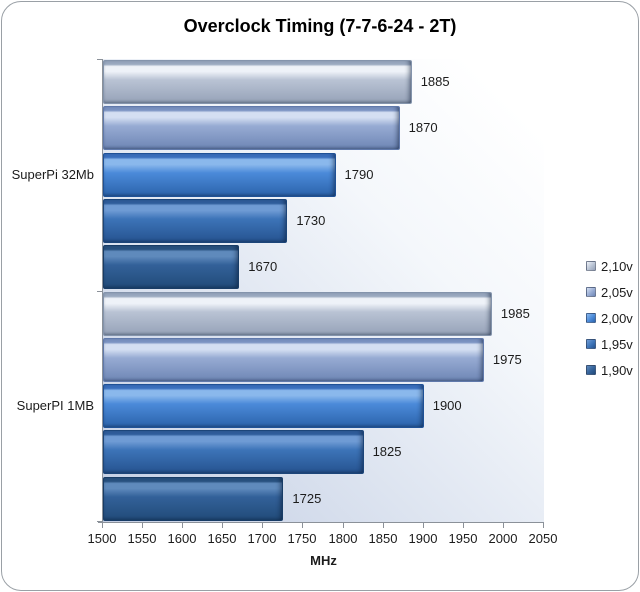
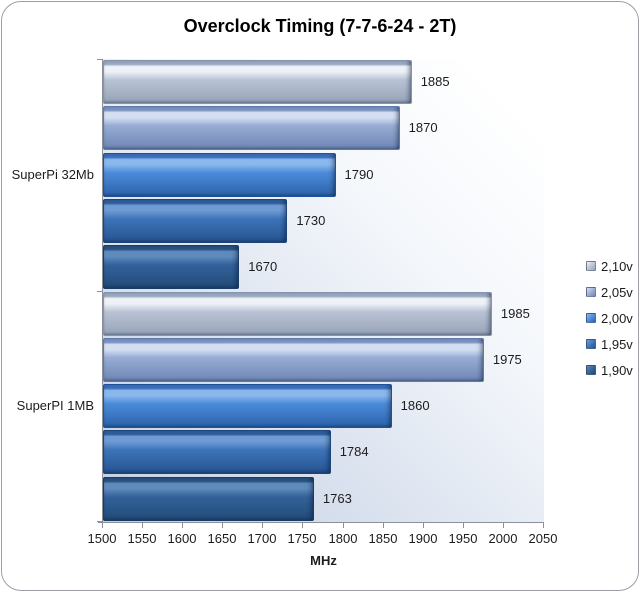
2,00v/SuperPI 1MB: 1900 -> 1860
1,95v/SuperPI 1MB: 1825 -> 1784
1,90v/SuperPI 1MB: 1725 -> 1763
